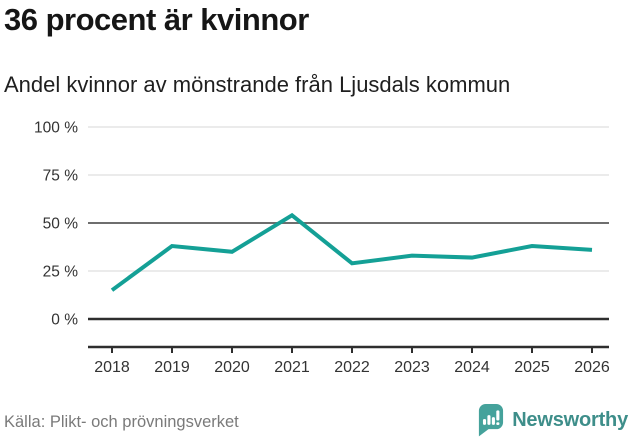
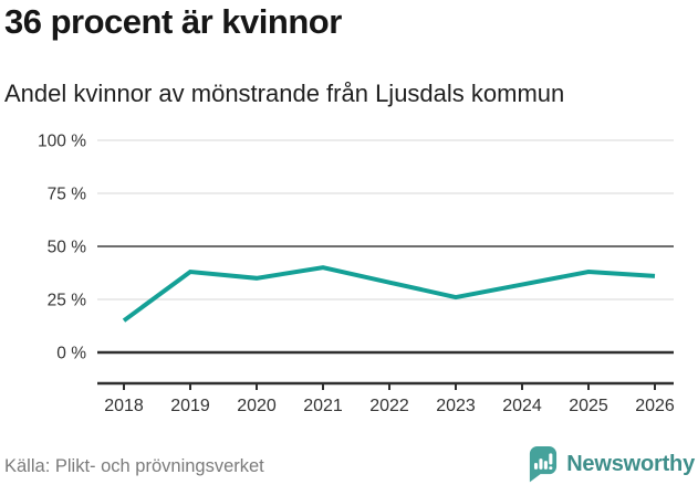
2021: 54% -> 40%
2022: 29% -> 33%
2023: 33% -> 26%
